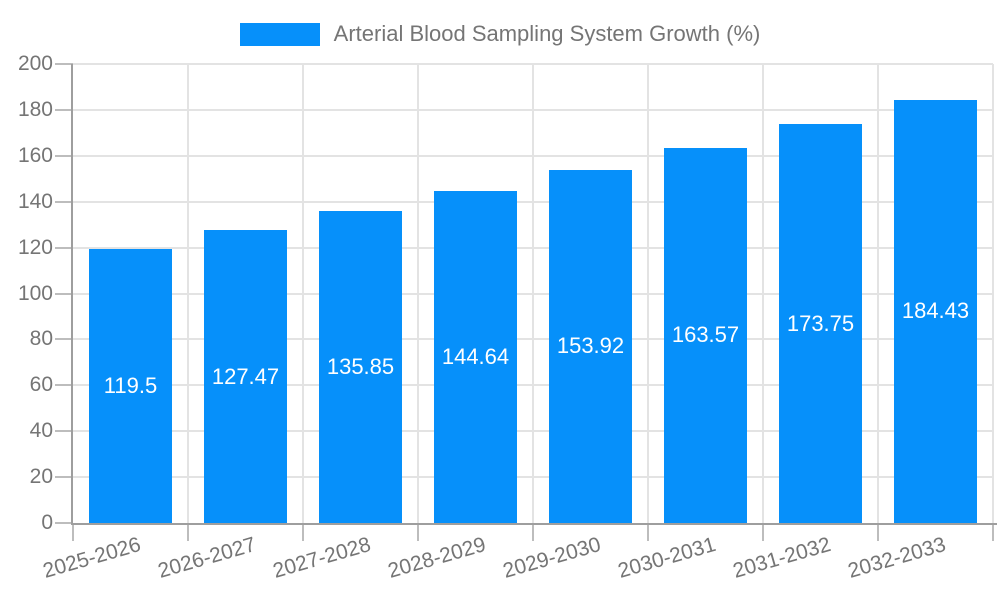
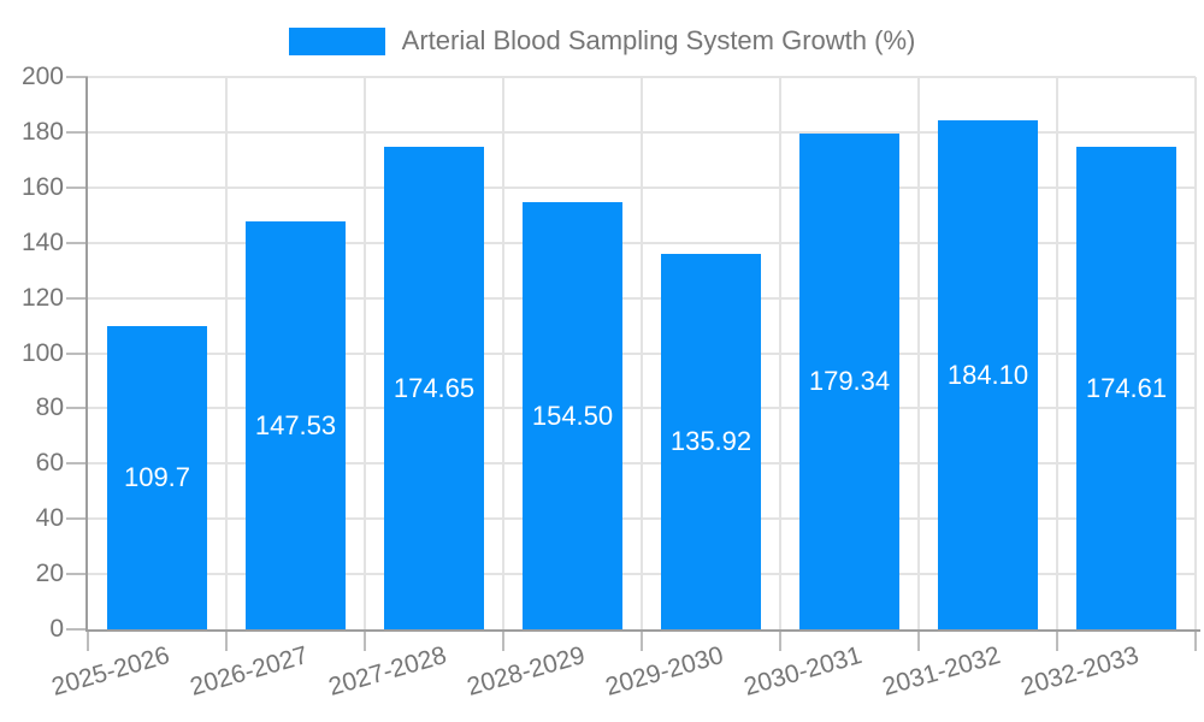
2025-2026: 119.5 -> 109.7
2026-2027: 127.47 -> 147.53
2027-2028: 135.85 -> 174.65
2028-2029: 144.64 -> 154.50
2029-2030: 153.92 -> 135.92
2030-2031: 163.57 -> 179.34
2031-2032: 173.75 -> 184.10
2032-2033: 184.43 -> 174.61
